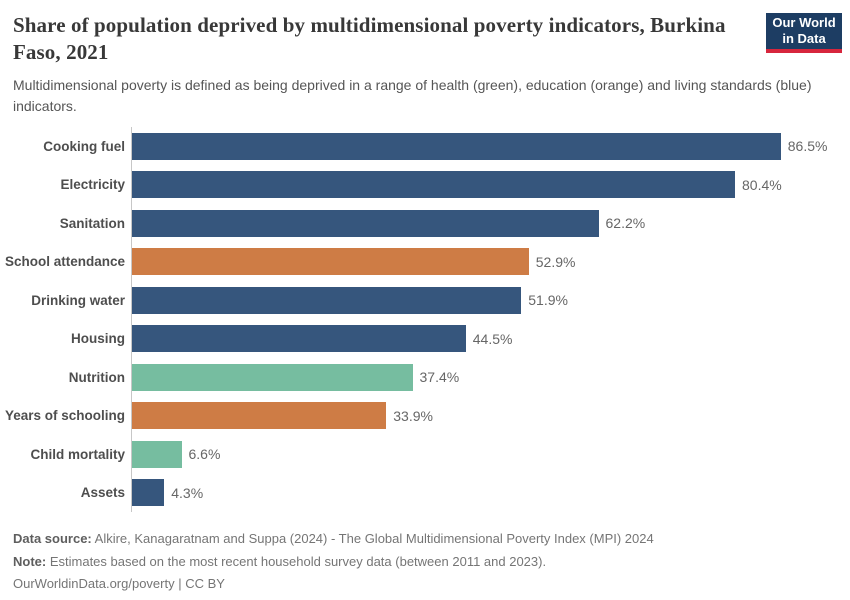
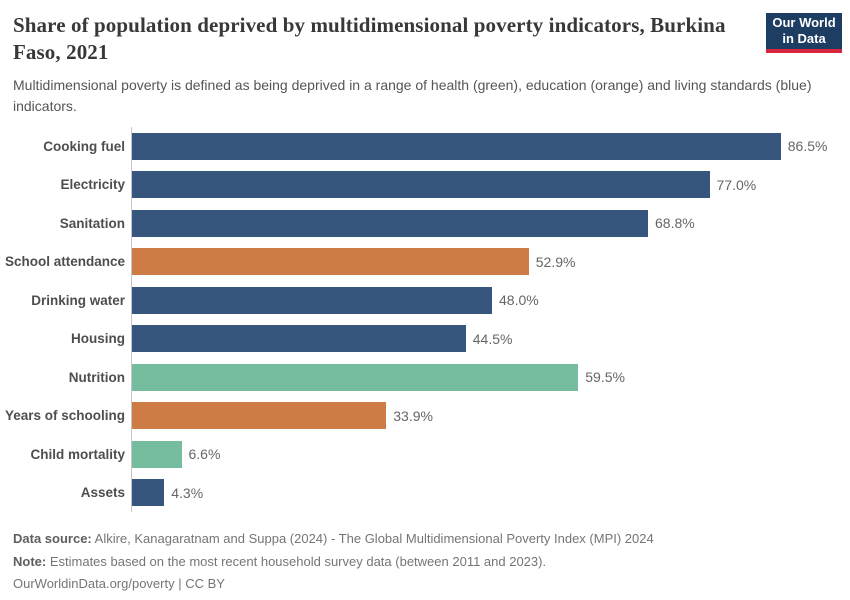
Electricity: 80.4% -> 77.0%
Sanitation: 62.2% -> 68.8%
Drinking water: 51.9% -> 48.0%
Nutrition: 37.4% -> 59.5%
